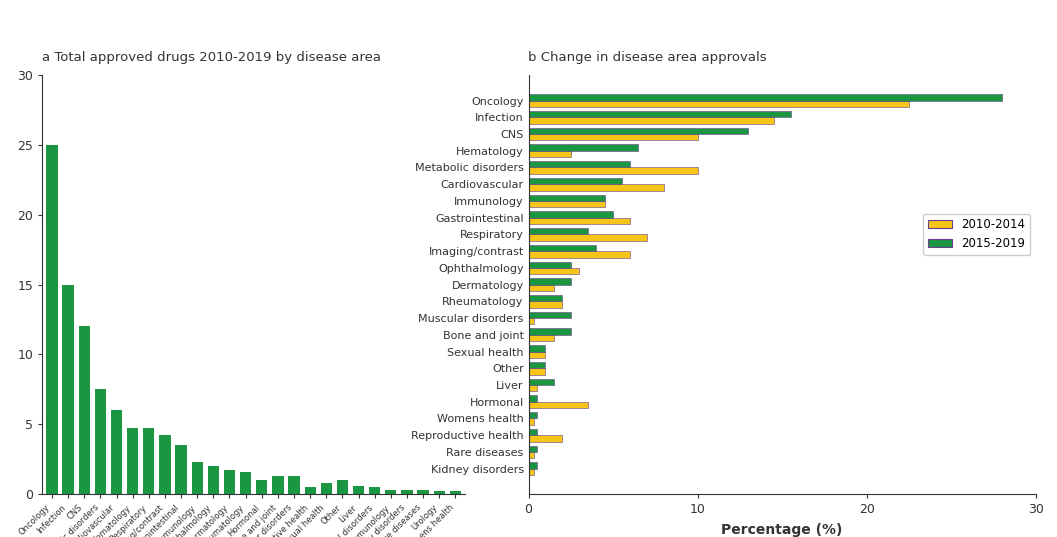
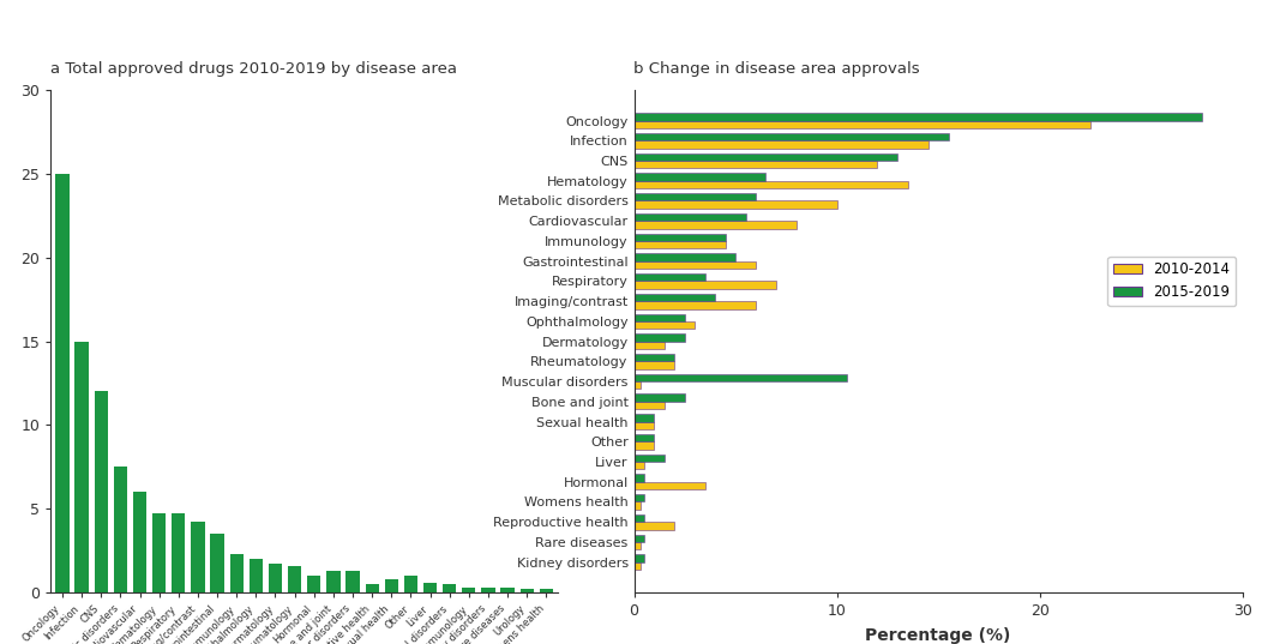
b Change in disease area approvals/2010-2014/CNS: 10.0 -> 12.0
b Change in disease area approvals/2010-2014/Hematology: 2.5 -> 13.5
b Change in disease area approvals/2015-2019/Muscular disorders: 2.5 -> 10.5
